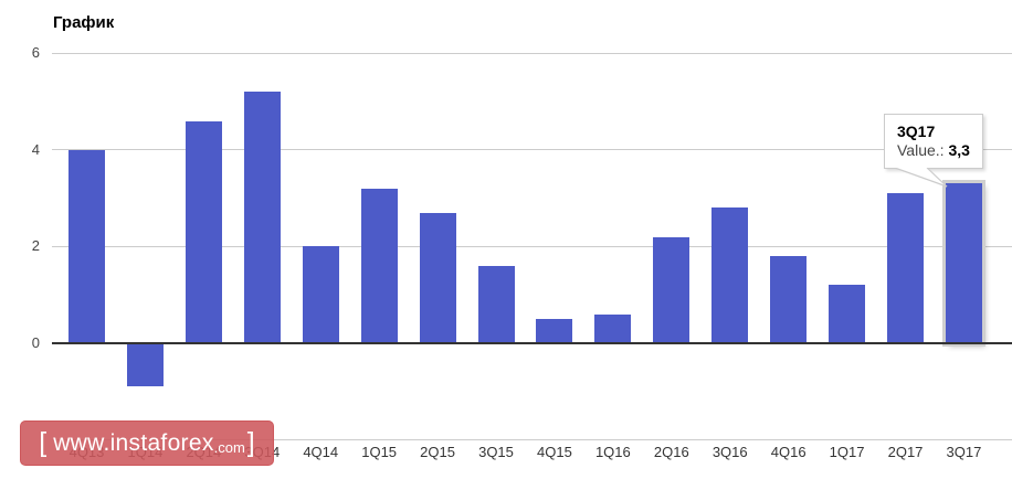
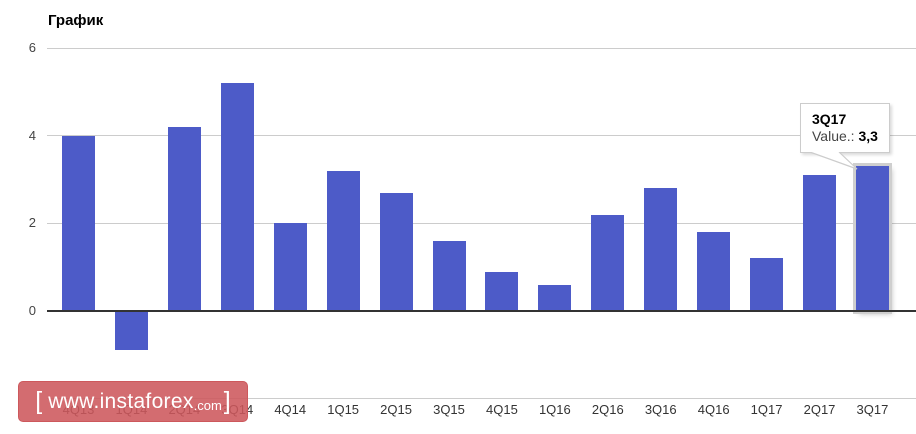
2Q14: 4.6 -> 4.2
4Q15: 0.5 -> 0.9
